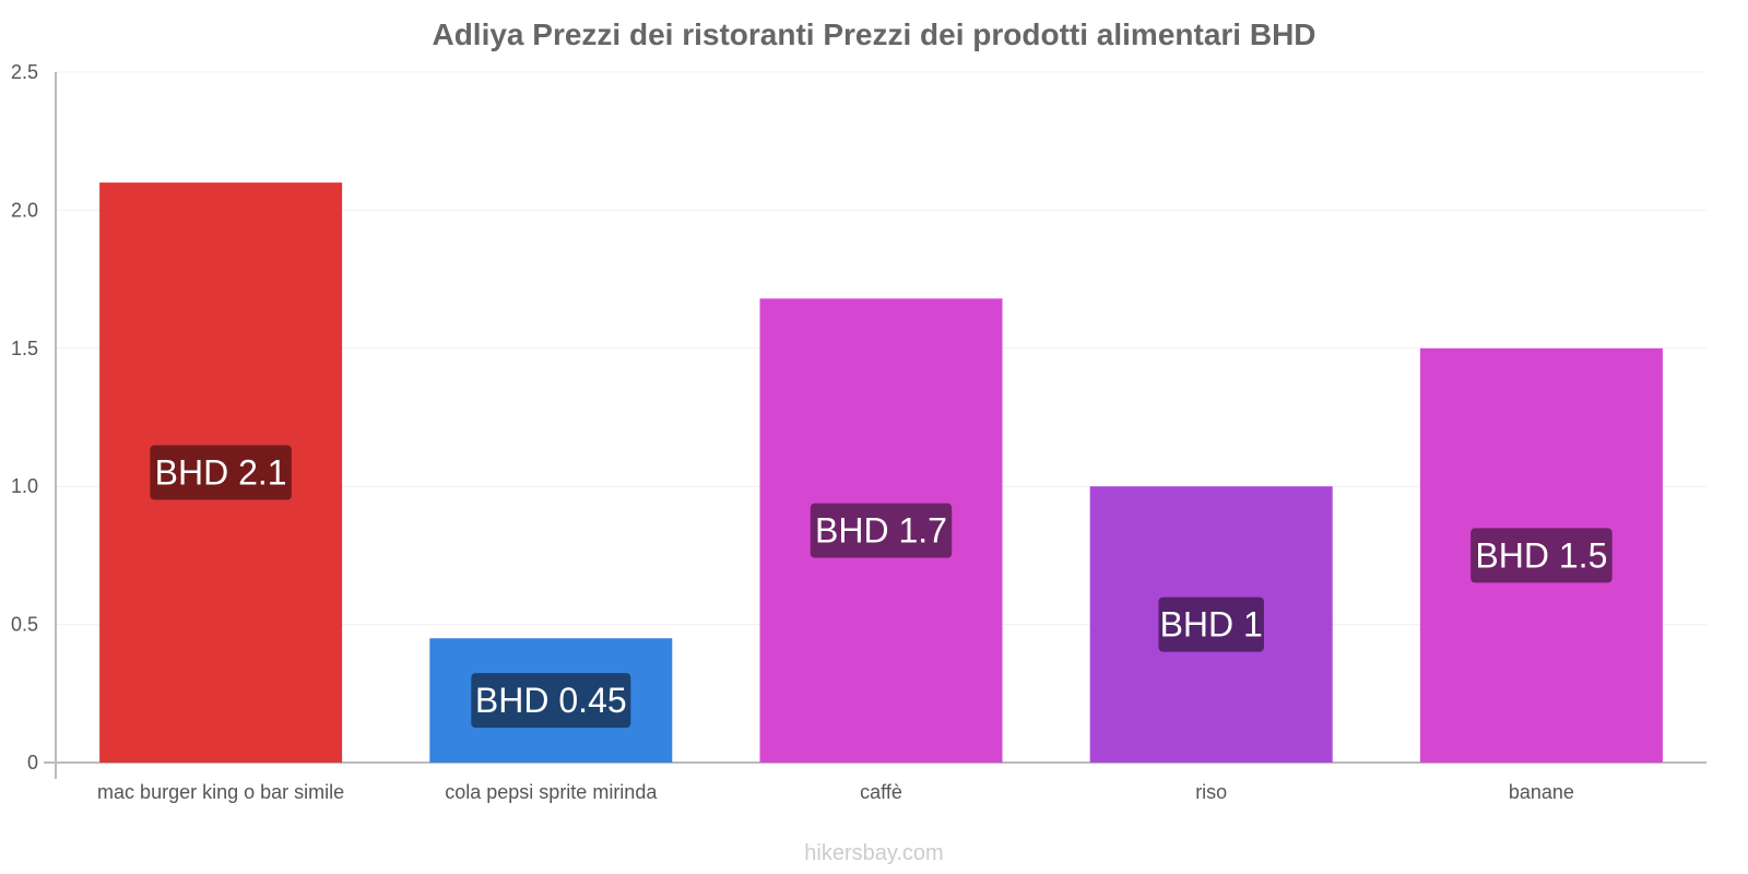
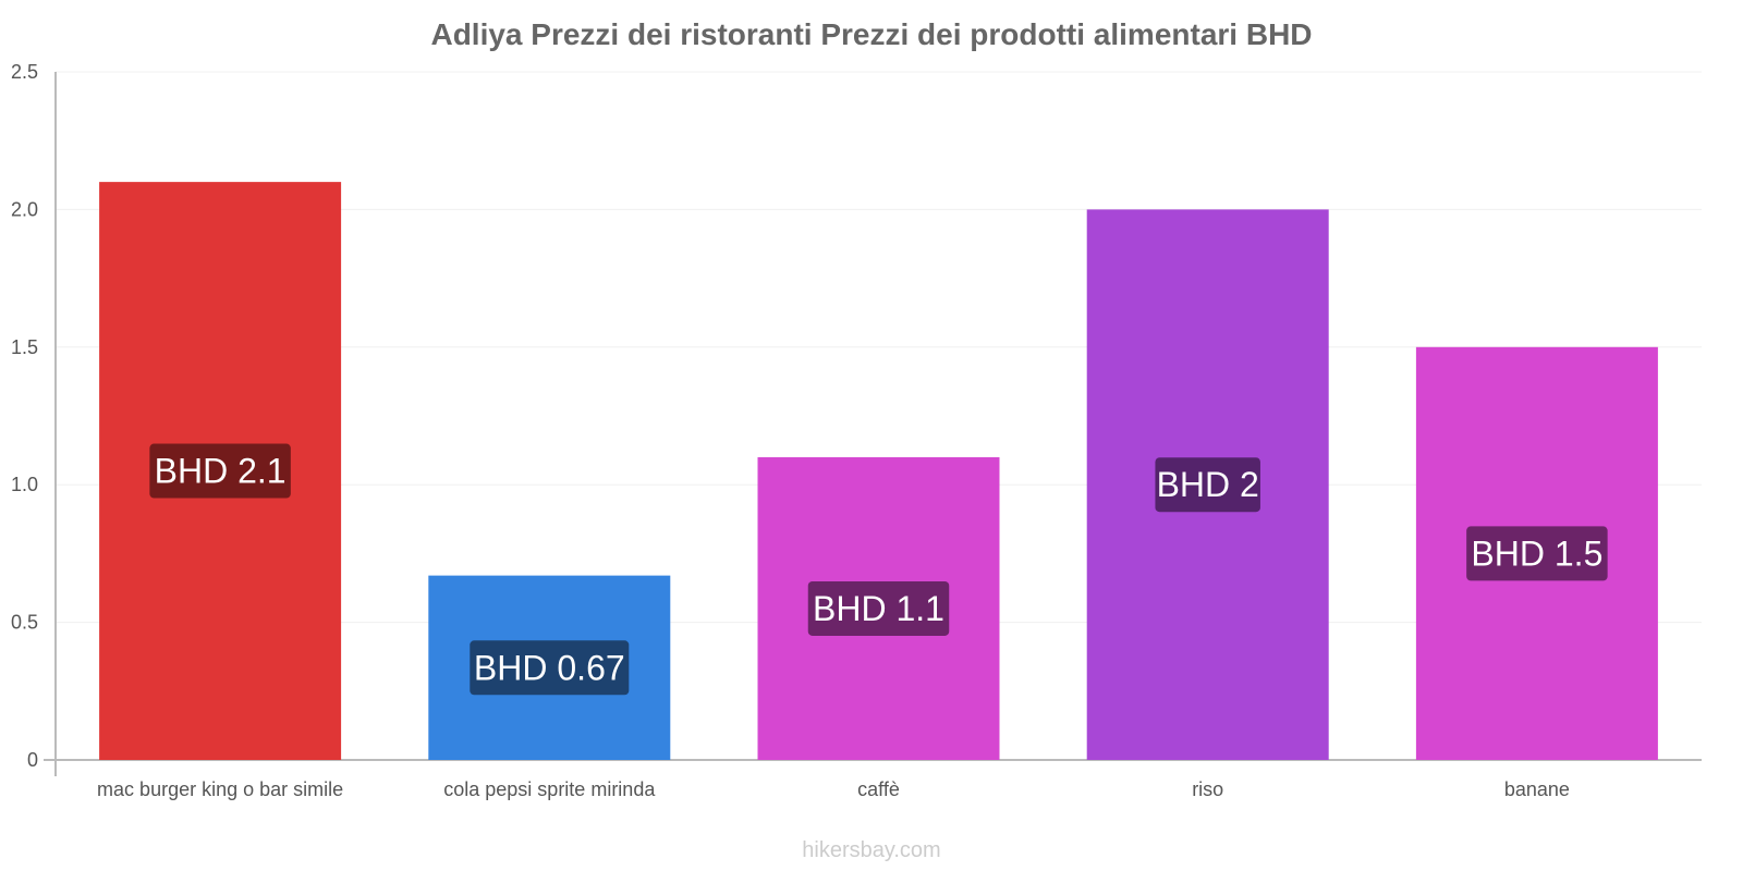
cola pepsi sprite mirinda: 0.45 -> 0.67
caffè: 1.7 -> 1.1
riso: 1 -> 2
